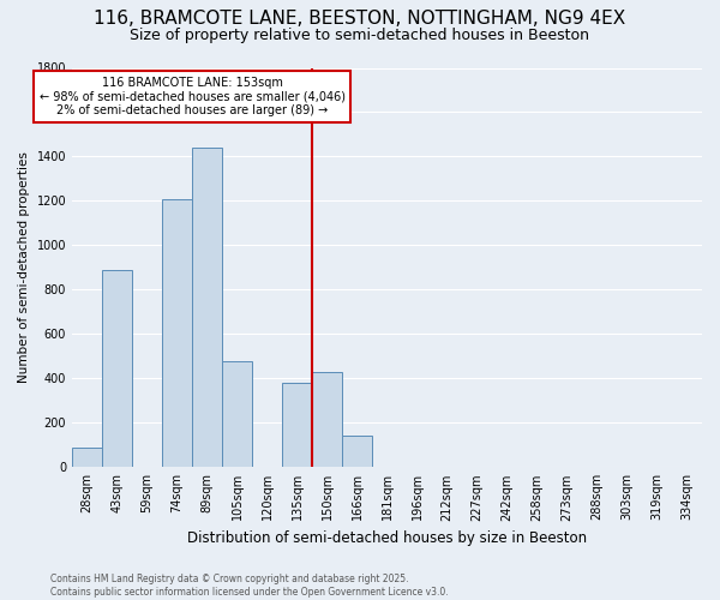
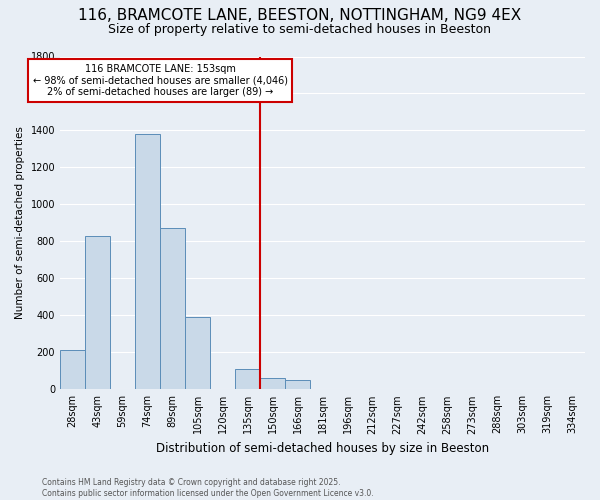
28sqm: 90 -> 210
43sqm: 890 -> 830
74sqm: 1210 -> 1380
89sqm: 1440 -> 870
105sqm: 480 -> 390
135sqm: 380 -> 110
150sqm: 430 -> 60
166sqm: 140 -> 50
